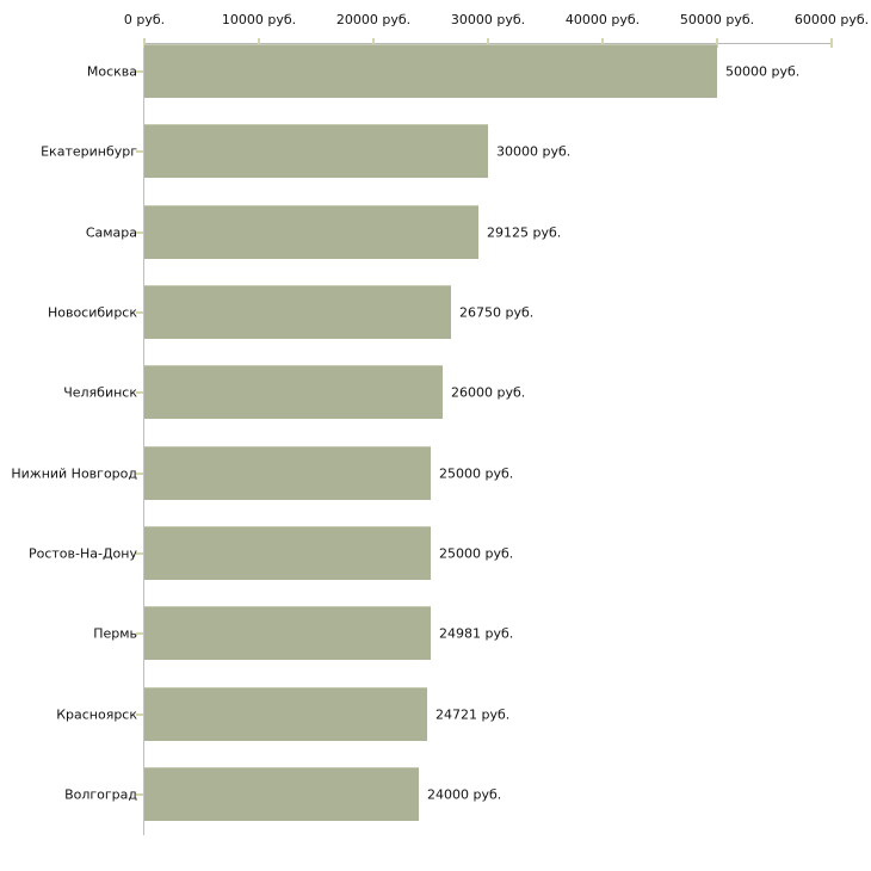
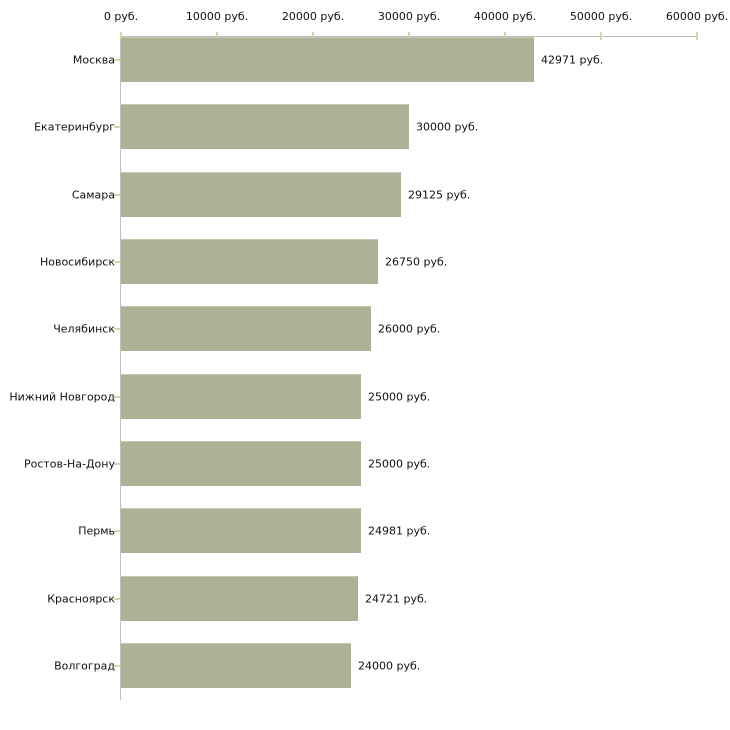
Москва: 50000 -> 42971
